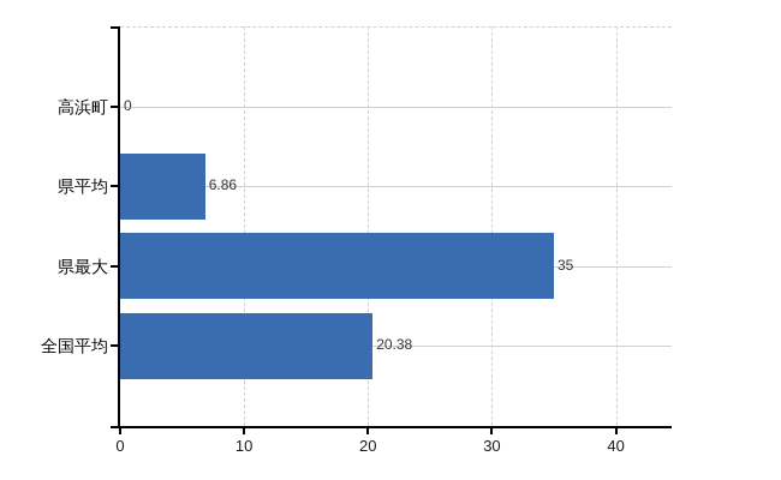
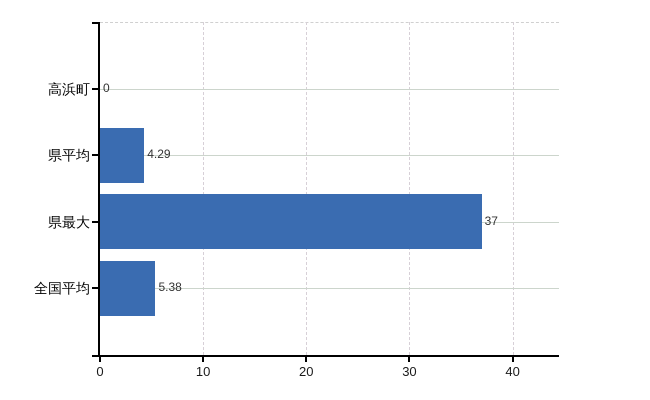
県平均: 6.86 -> 4.29
県最大: 35 -> 37
全国平均: 20.38 -> 5.38
